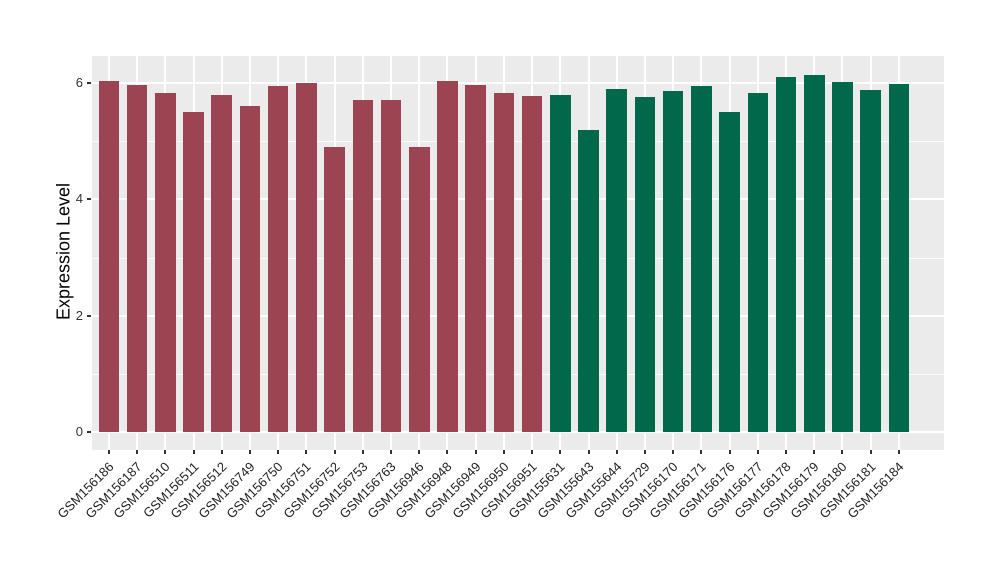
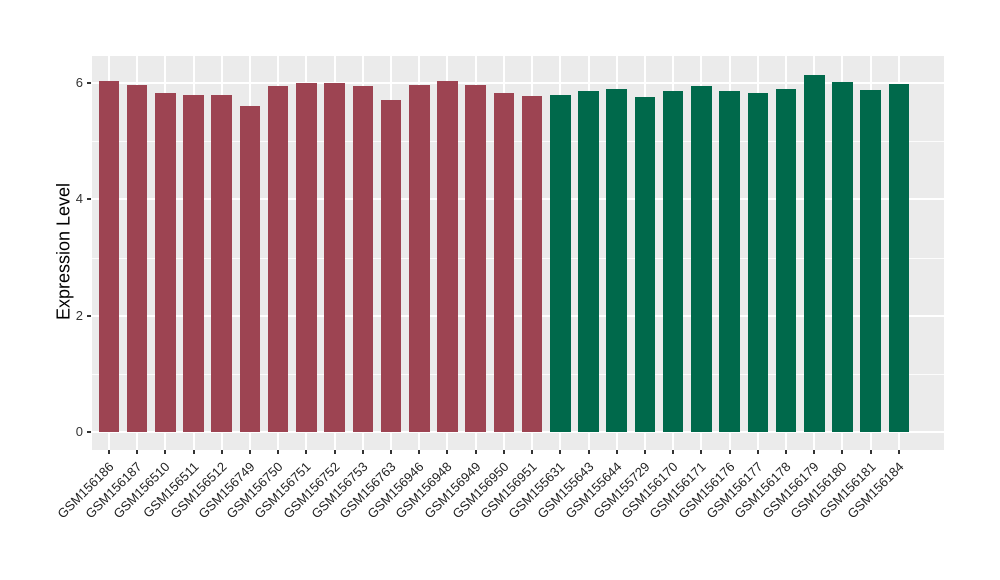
GSM156511: 5.5 -> 5.8
GSM156752: 4.9 -> 6.0
GSM156753: 5.7 -> 6.0
GSM156946: 4.9 -> 6.0
GSM155643: 5.2 -> 5.9
GSM156176: 5.5 -> 5.9
GSM156178: 6.1 -> 5.9
